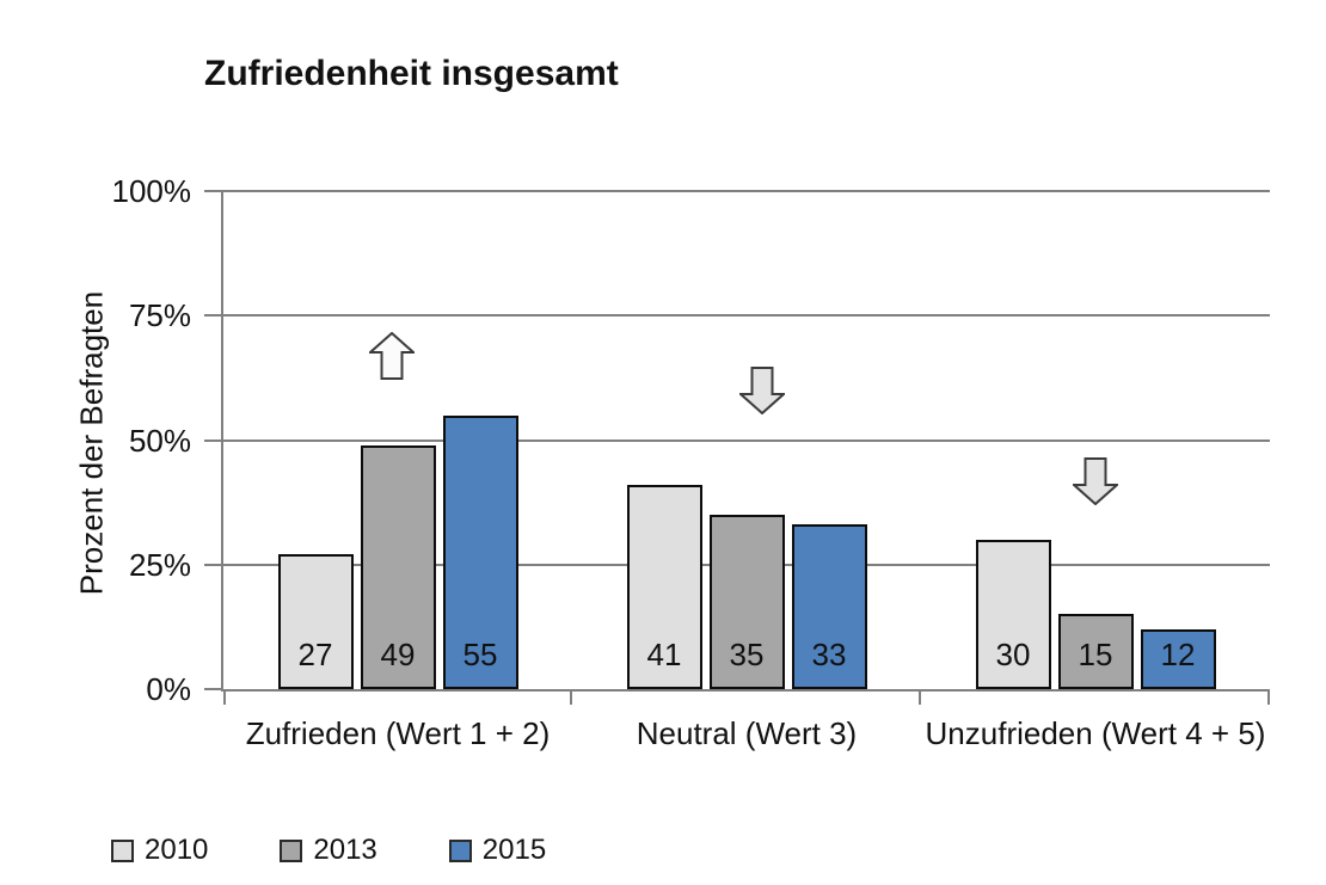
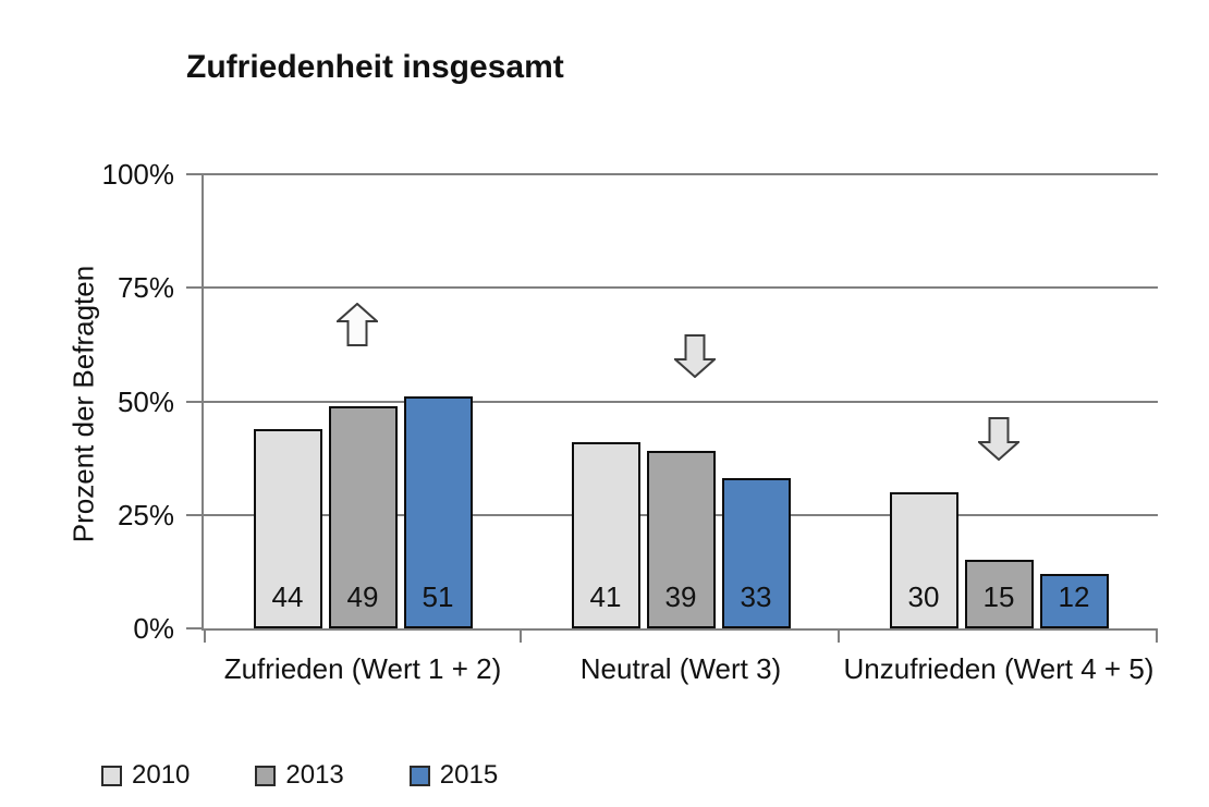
2010/Zufrieden (Wert 1 + 2): 27 -> 44
2015/Zufrieden (Wert 1 + 2): 55 -> 51
2013/Neutral (Wert 3): 35 -> 39
